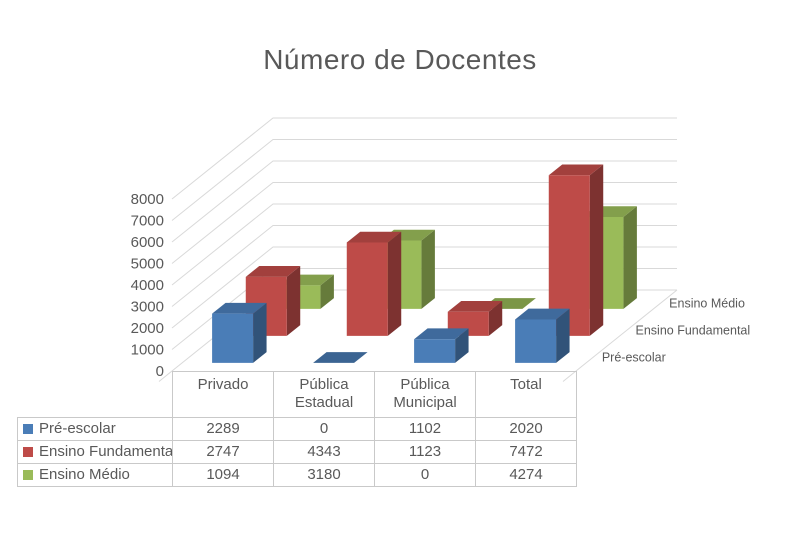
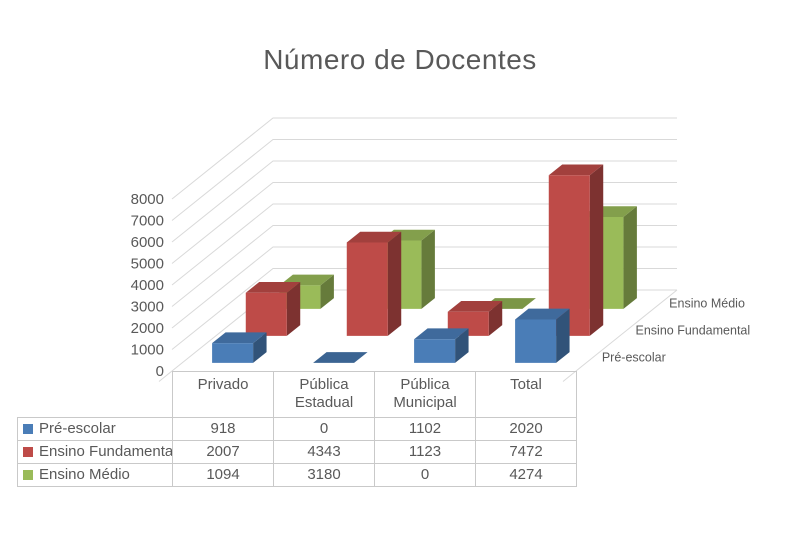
Pré-escolar/Privado: 2289 -> 918
Ensino Fundamental/Privado: 2747 -> 2007
